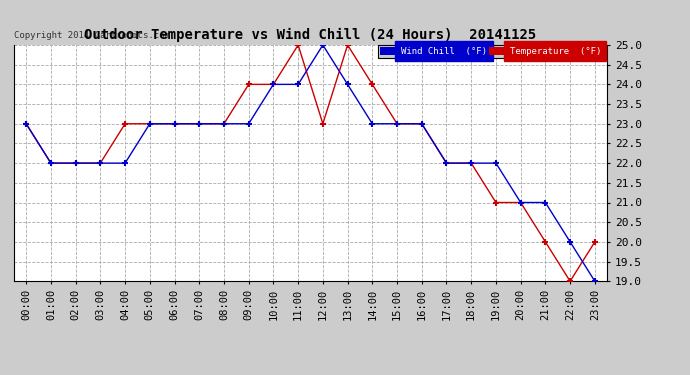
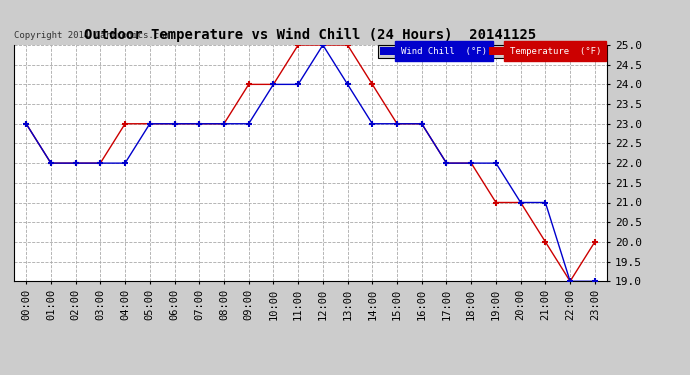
Temperature (°F)/12:00: 23 -> 25
Wind Chill (°F)/22:00: 20 -> 19
